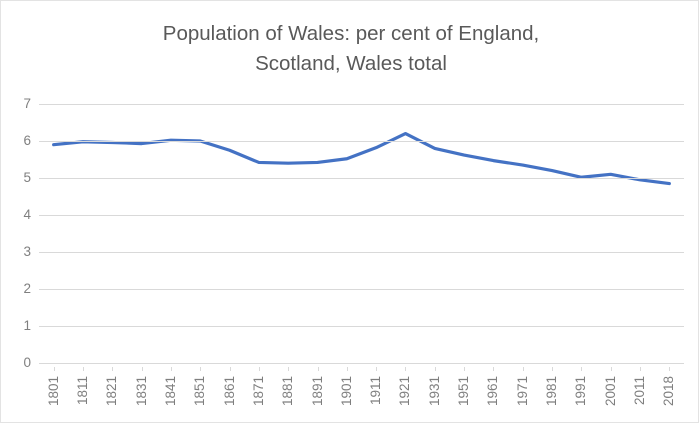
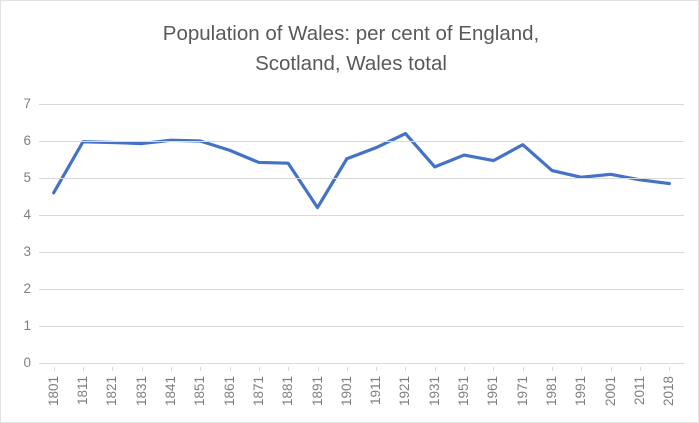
1801: 5.9 -> 4.6
1891: 5.4 -> 4.2
1931: 5.8 -> 5.3
1971: 5.3 -> 5.9
